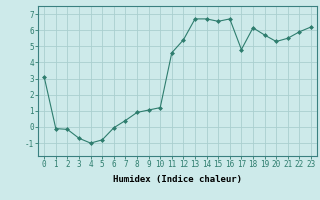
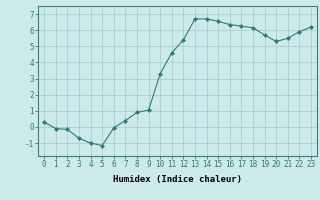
0: 3.1 -> 0.3
5: -0.8 -> -1.1
10: 1.2 -> 3.3
16: 6.7 -> 6.3
17: 4.8 -> 6.2
